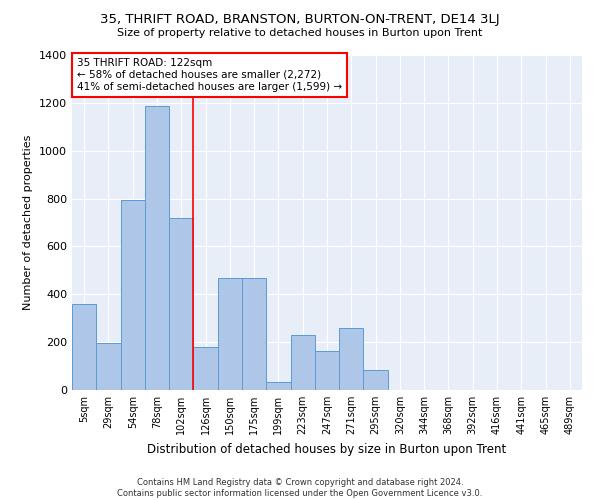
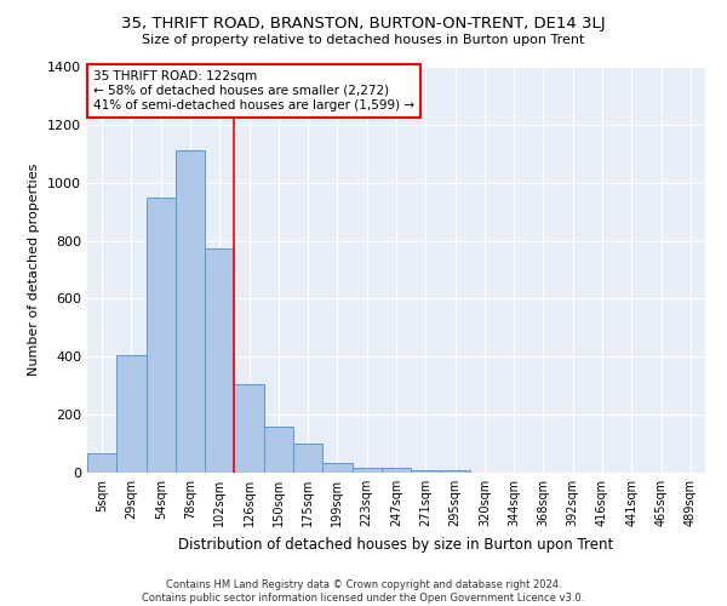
5sqm: 360 -> 65
29sqm: 195 -> 405
54sqm: 795 -> 950
78sqm: 1185 -> 1110
102sqm: 720 -> 775
126sqm: 180 -> 305
150sqm: 470 -> 160
175sqm: 470 -> 100
223sqm: 230 -> 18
247sqm: 165 -> 18
271sqm: 260 -> 10
295sqm: 85 -> 10
